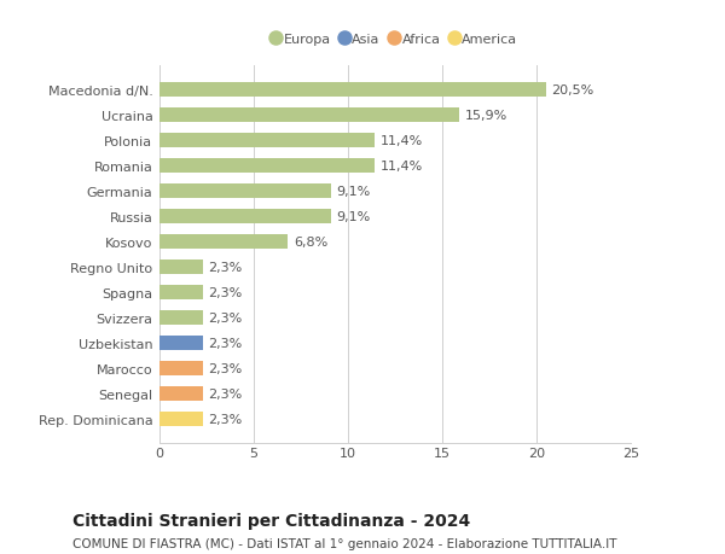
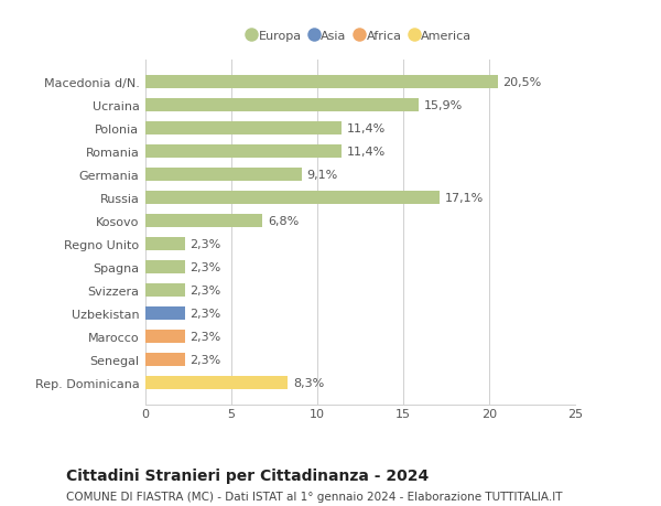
Russia: 9,1% -> 17,1%
Rep. Dominicana: 2,3% -> 8,3%
